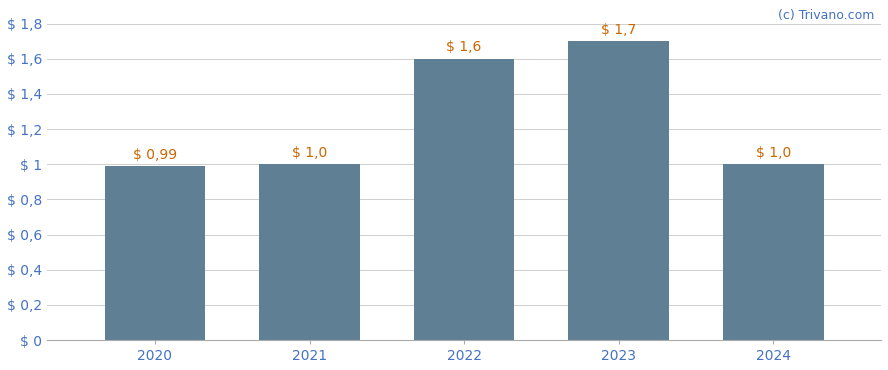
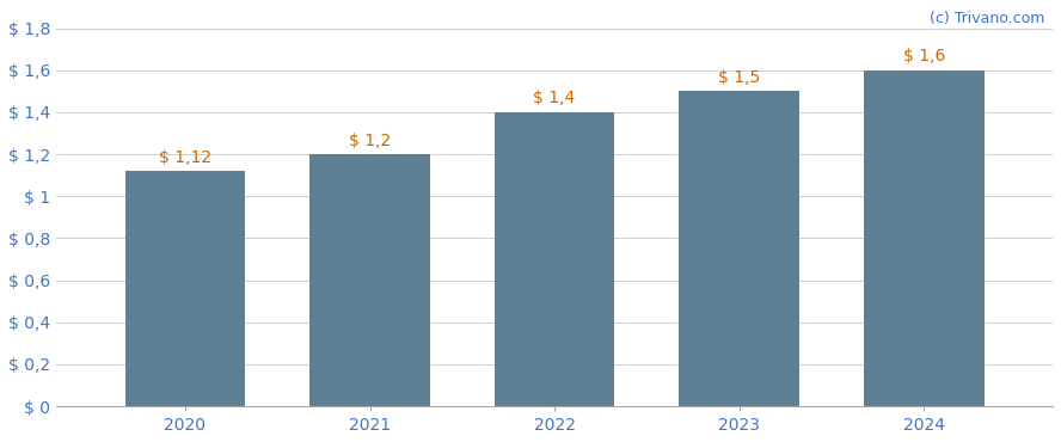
2020: 0,99 -> 1,12
2021: 1,0 -> 1,2
2022: 1,6 -> 1,4
2023: 1,7 -> 1,5
2024: 1,0 -> 1,6
